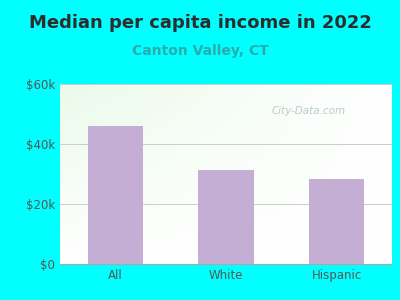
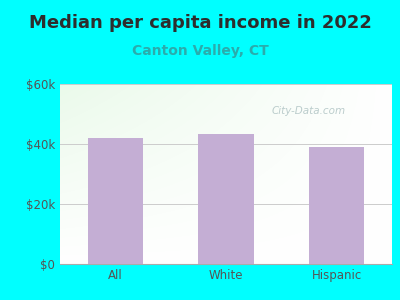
All: $46.0k -> $42.0k
White: $31.5k -> $43.5k
Hispanic: $28.5k -> $39.0k
